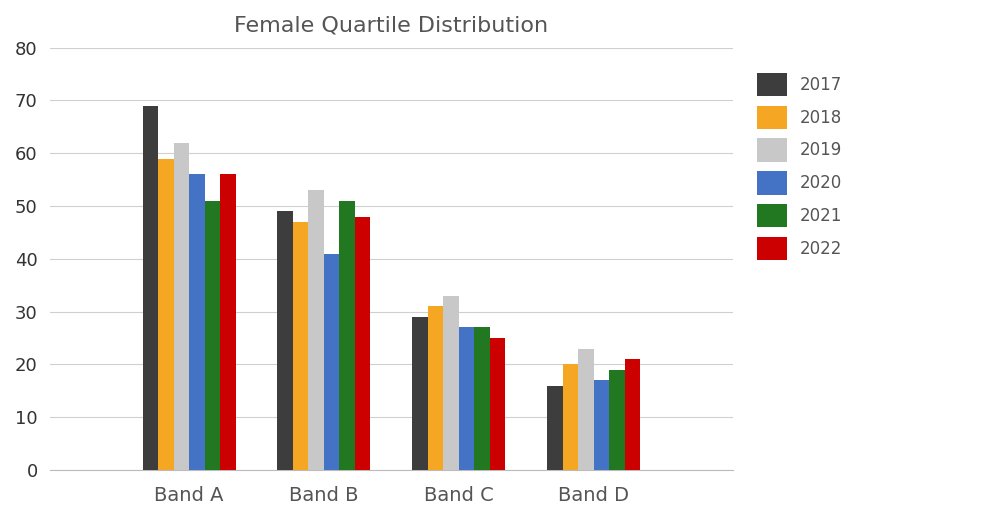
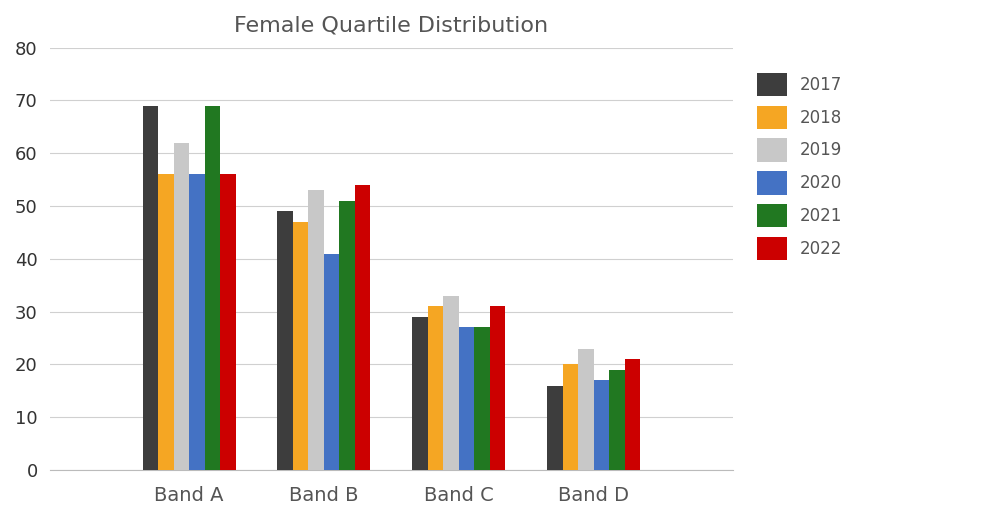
2018/Band A: 59 -> 56
2021/Band A: 51 -> 69
2022/Band B: 48 -> 54
2022/Band C: 25 -> 31
